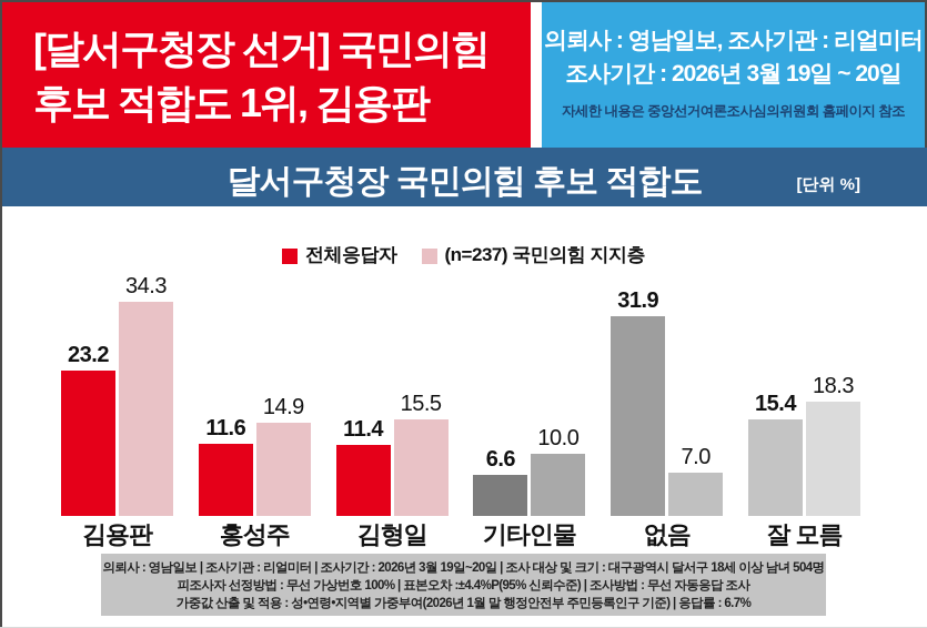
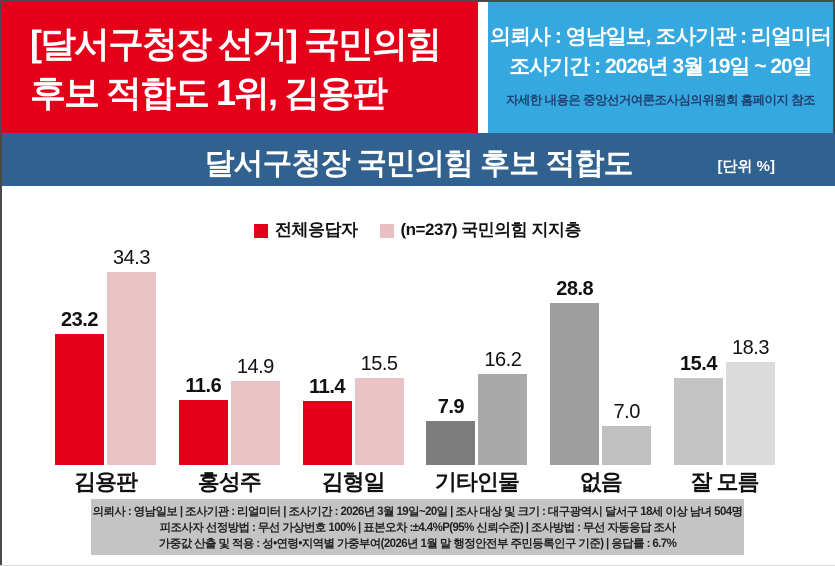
전체응답자/기타인물: 6.6 -> 7.9
(n=237) 국민의힘 지지층/기타인물: 10.0 -> 16.2
전체응답자/없음: 31.9 -> 28.8
